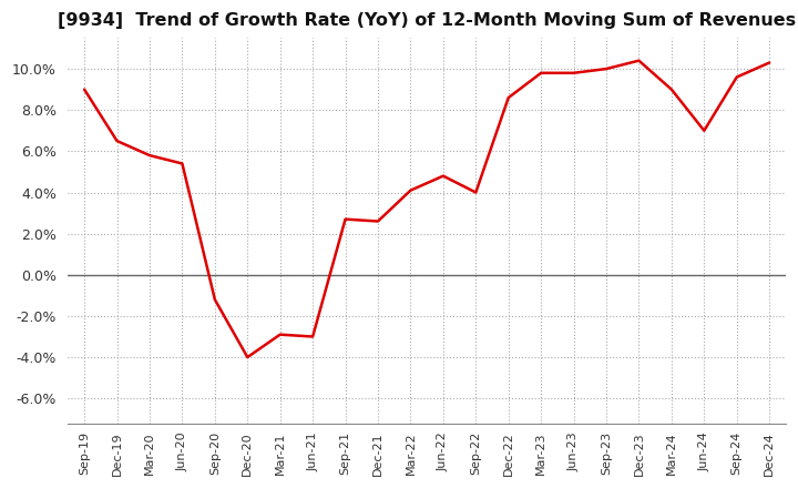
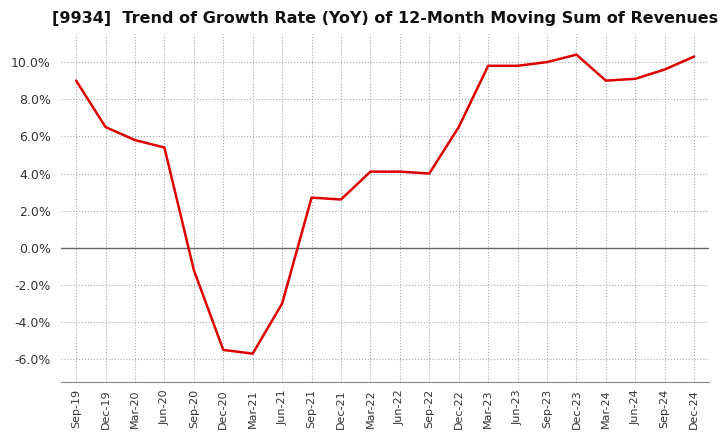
Dec-20: -4.0% -> -5.5%
Mar-21: -2.9% -> -5.7%
Jun-22: 4.8% -> 4.1%
Dec-22: 8.6% -> 6.5%
Jun-24: 7.0% -> 9.1%
